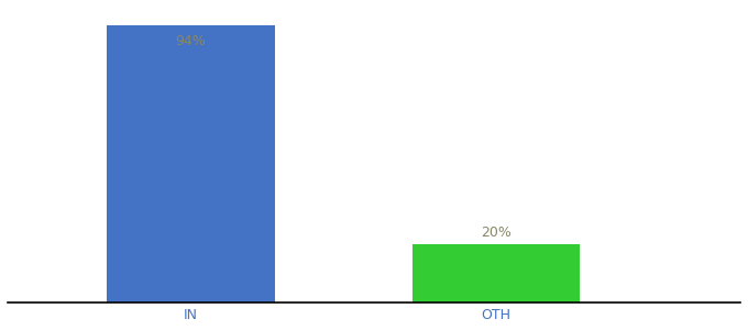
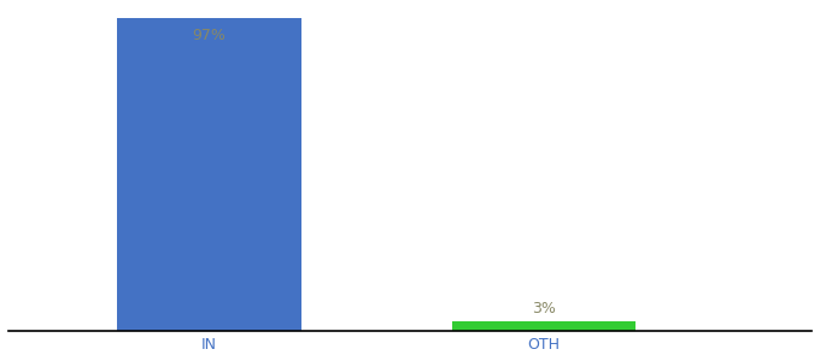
IN: 94% -> 97%
OTH: 20% -> 3%
